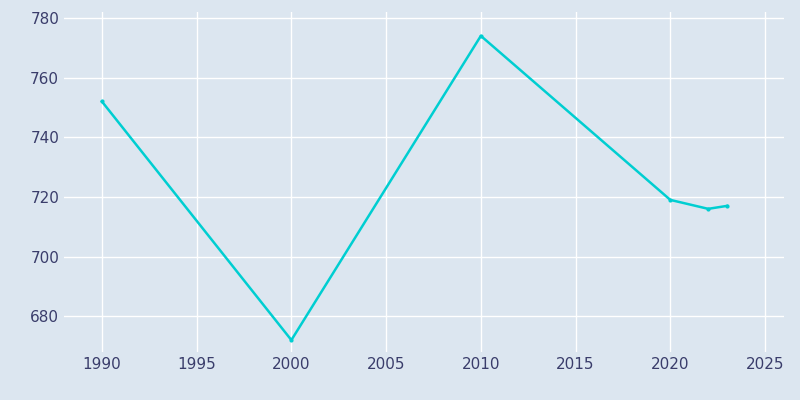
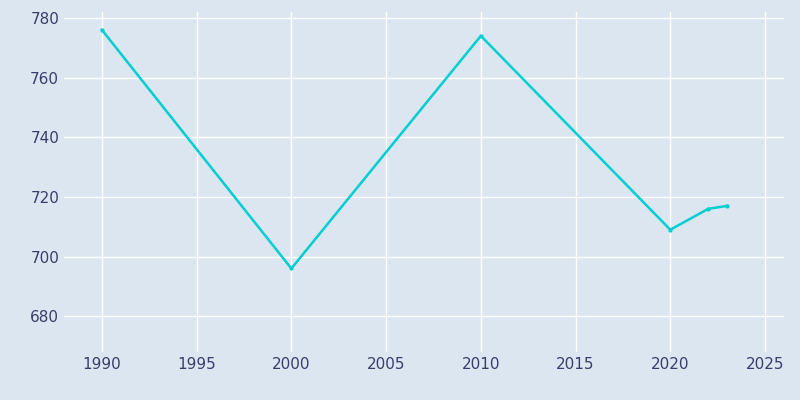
1990: 752 -> 776
2000: 672 -> 696
2020: 719 -> 709
